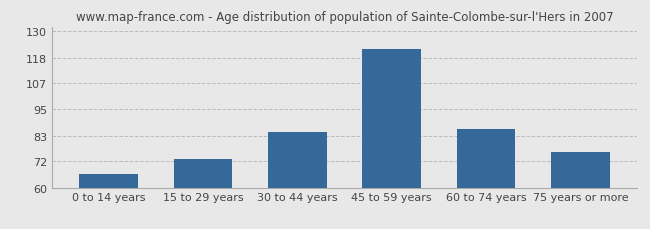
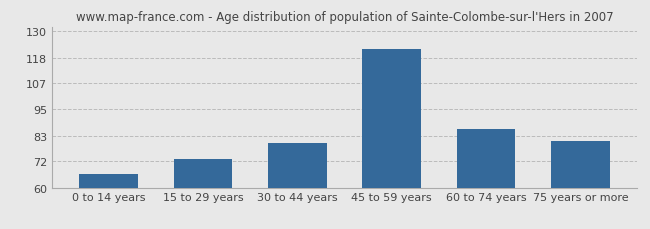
30 to 44 years: 85 -> 80
75 years or more: 76 -> 81
